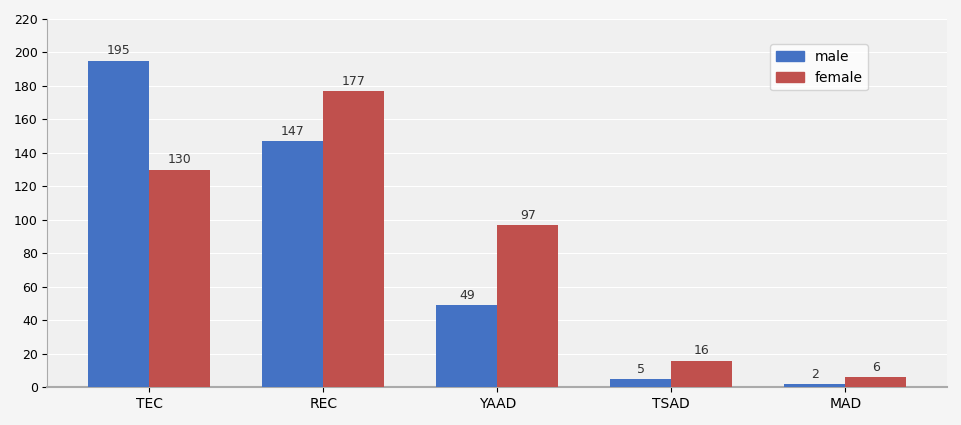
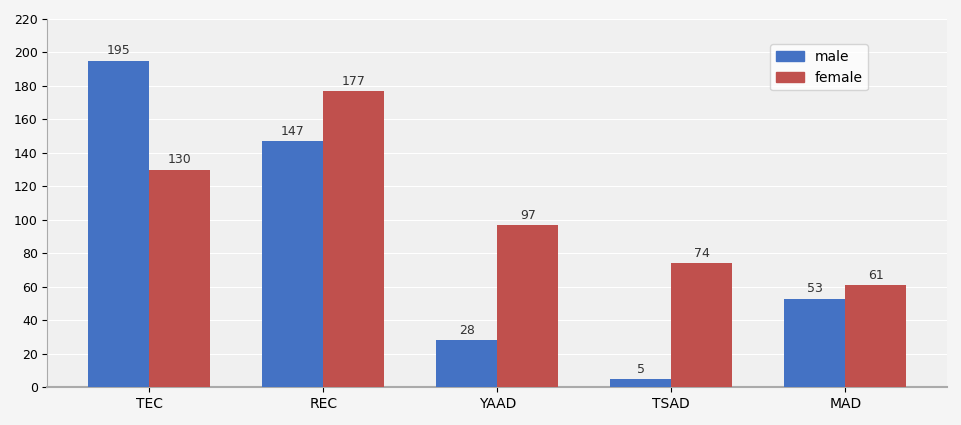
male/YAAD: 49 -> 28
female/TSAD: 16 -> 74
male/MAD: 2 -> 53
female/MAD: 6 -> 61
